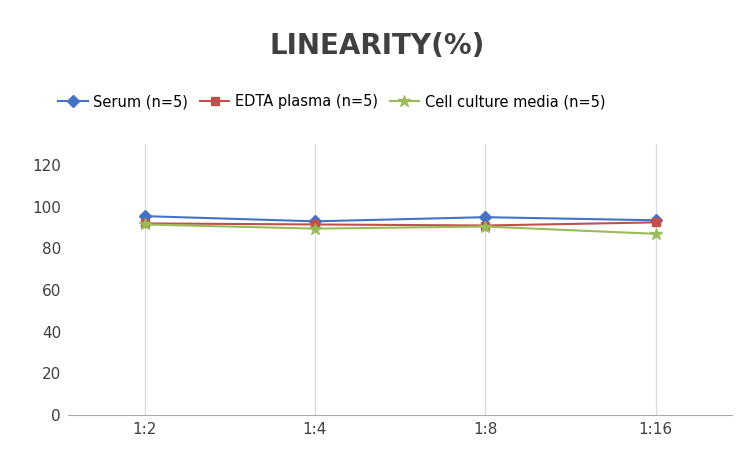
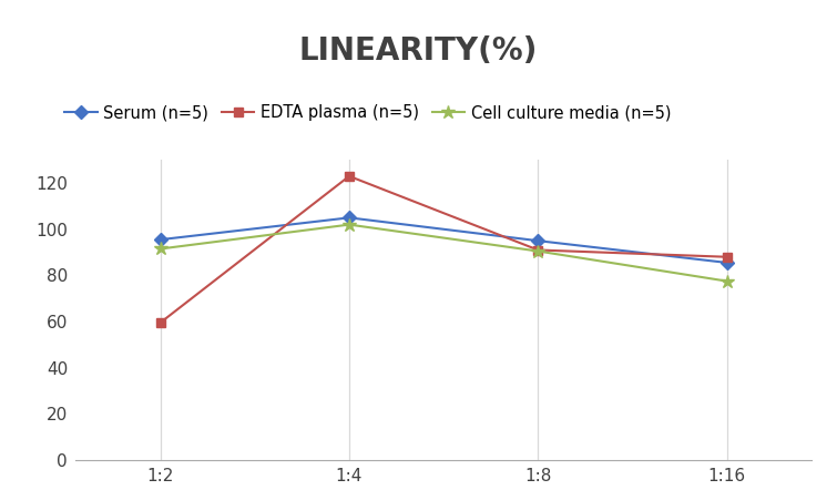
EDTA plasma (n=5)/1:2: 92.0 -> 59.5
Serum (n=5)/1:4: 93.0 -> 105.0
EDTA plasma (n=5)/1:4: 91.5 -> 123.0
Cell culture media (n=5)/1:4: 89.5 -> 102.0
Serum (n=5)/1:16: 93.5 -> 85.5
EDTA plasma (n=5)/1:16: 92.5 -> 88.0
Cell culture media (n=5)/1:16: 87.0 -> 77.5
